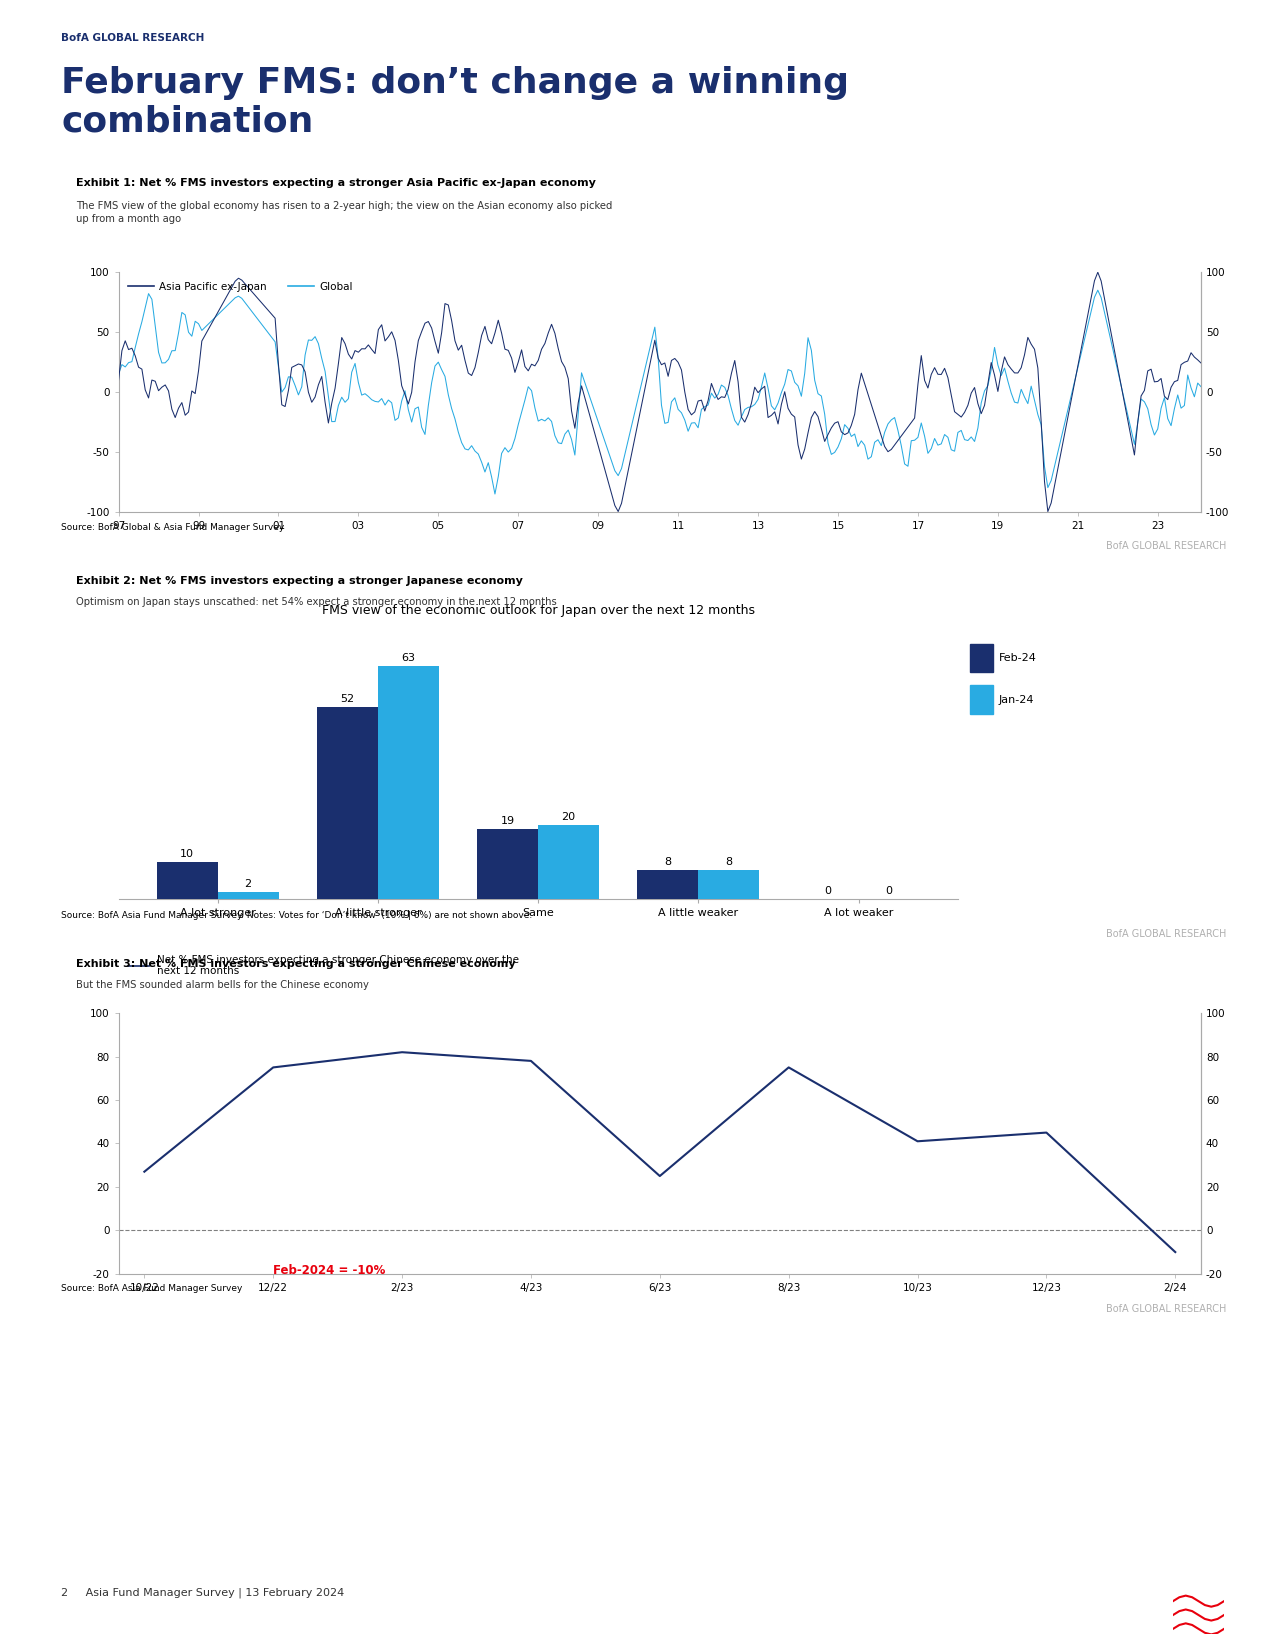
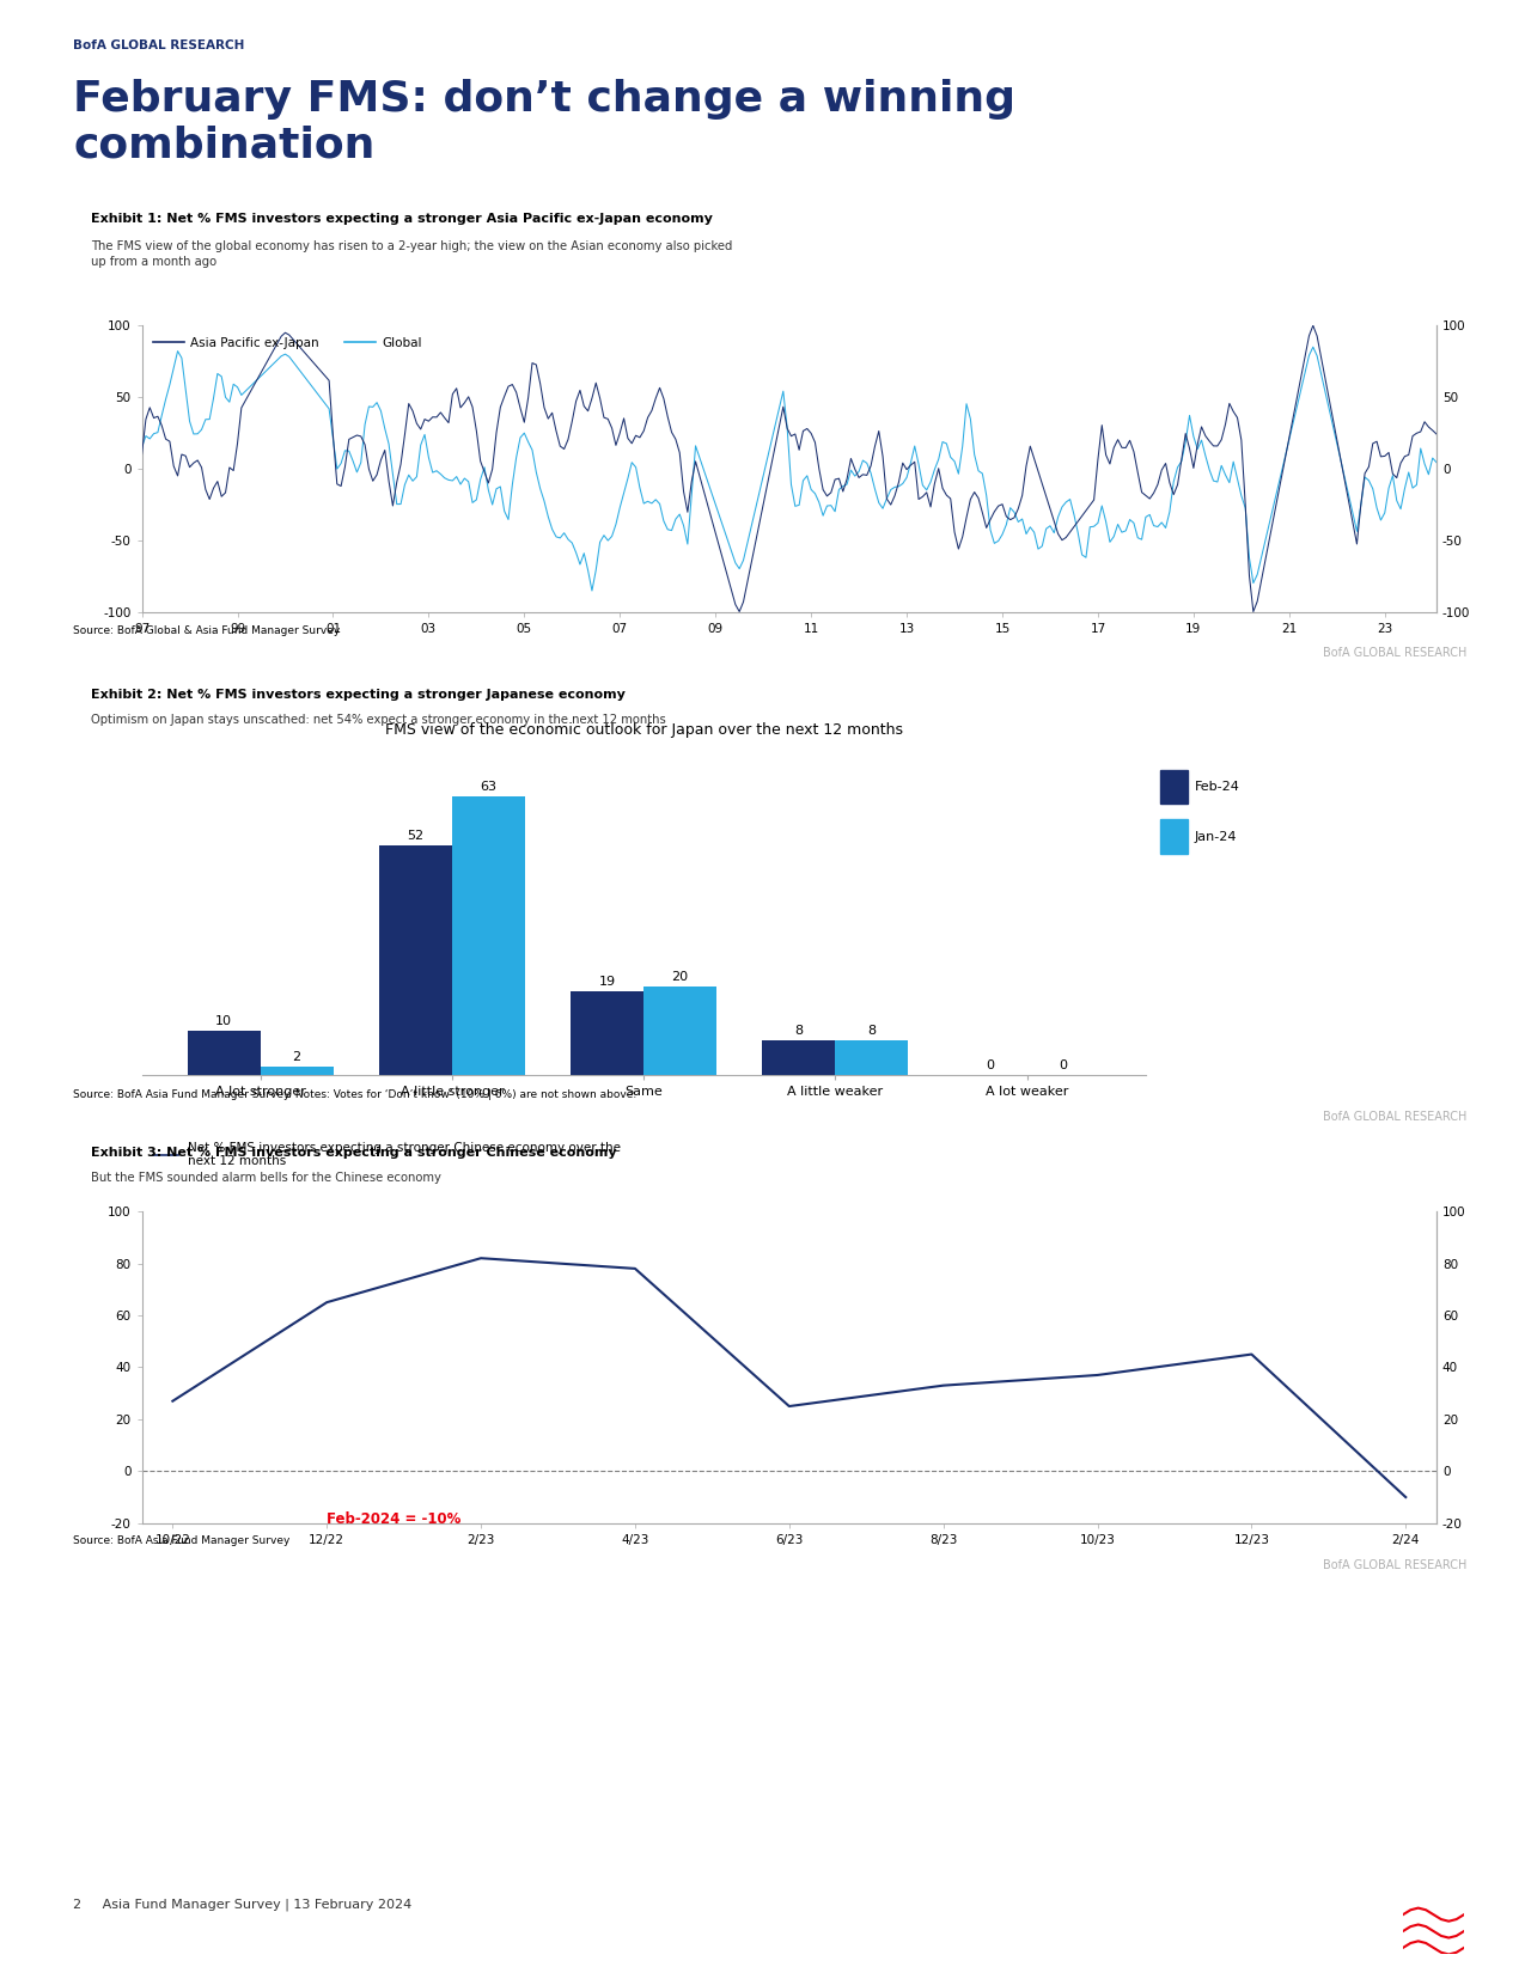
12/22: 75 -> 65
8/23: 75 -> 33
10/23: 41 -> 37
